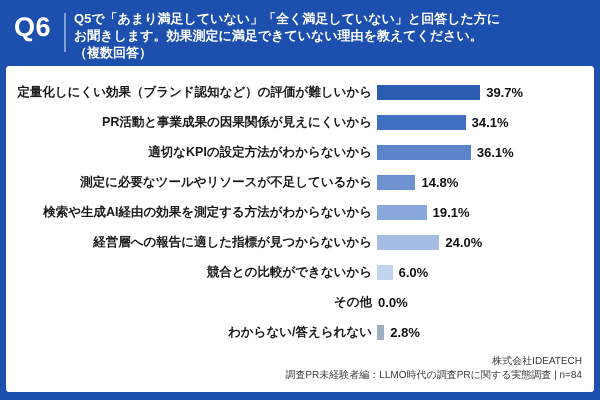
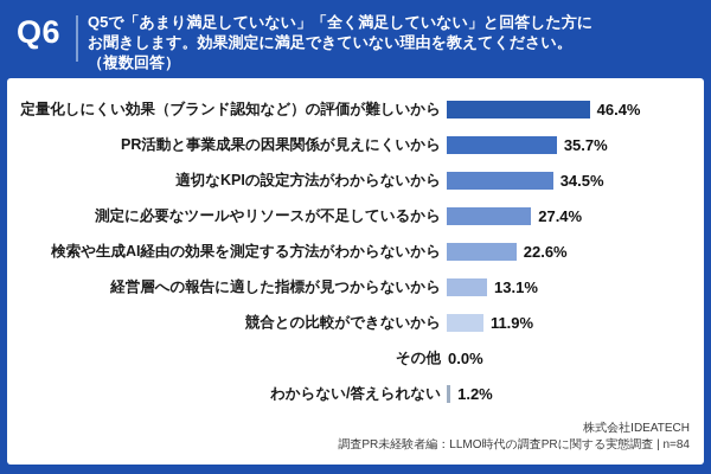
定量化しにくい効果（ブランド認知など）の評価が難しいから: 39.7% -> 46.4%
PR活動と事業成果の因果関係が見えにくいから: 34.1% -> 35.7%
適切なKPIの設定方法がわからないから: 36.1% -> 34.5%
測定に必要なツールやリソースが不足しているから: 14.8% -> 27.4%
検索や生成AI経由の効果を測定する方法がわからないから: 19.1% -> 22.6%
経営層への報告に適した指標が見つからないから: 24.0% -> 13.1%
競合との比較ができないから: 6.0% -> 11.9%
わからない/答えられない: 2.8% -> 1.2%
